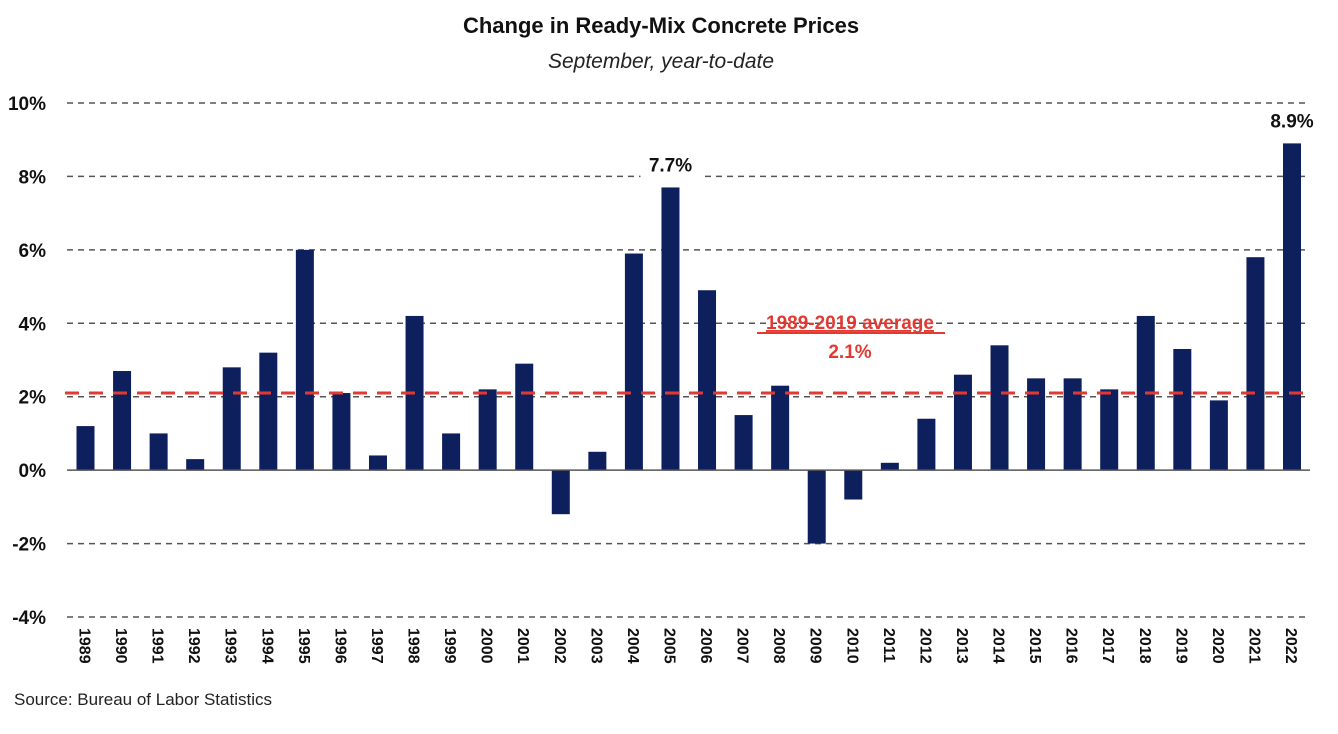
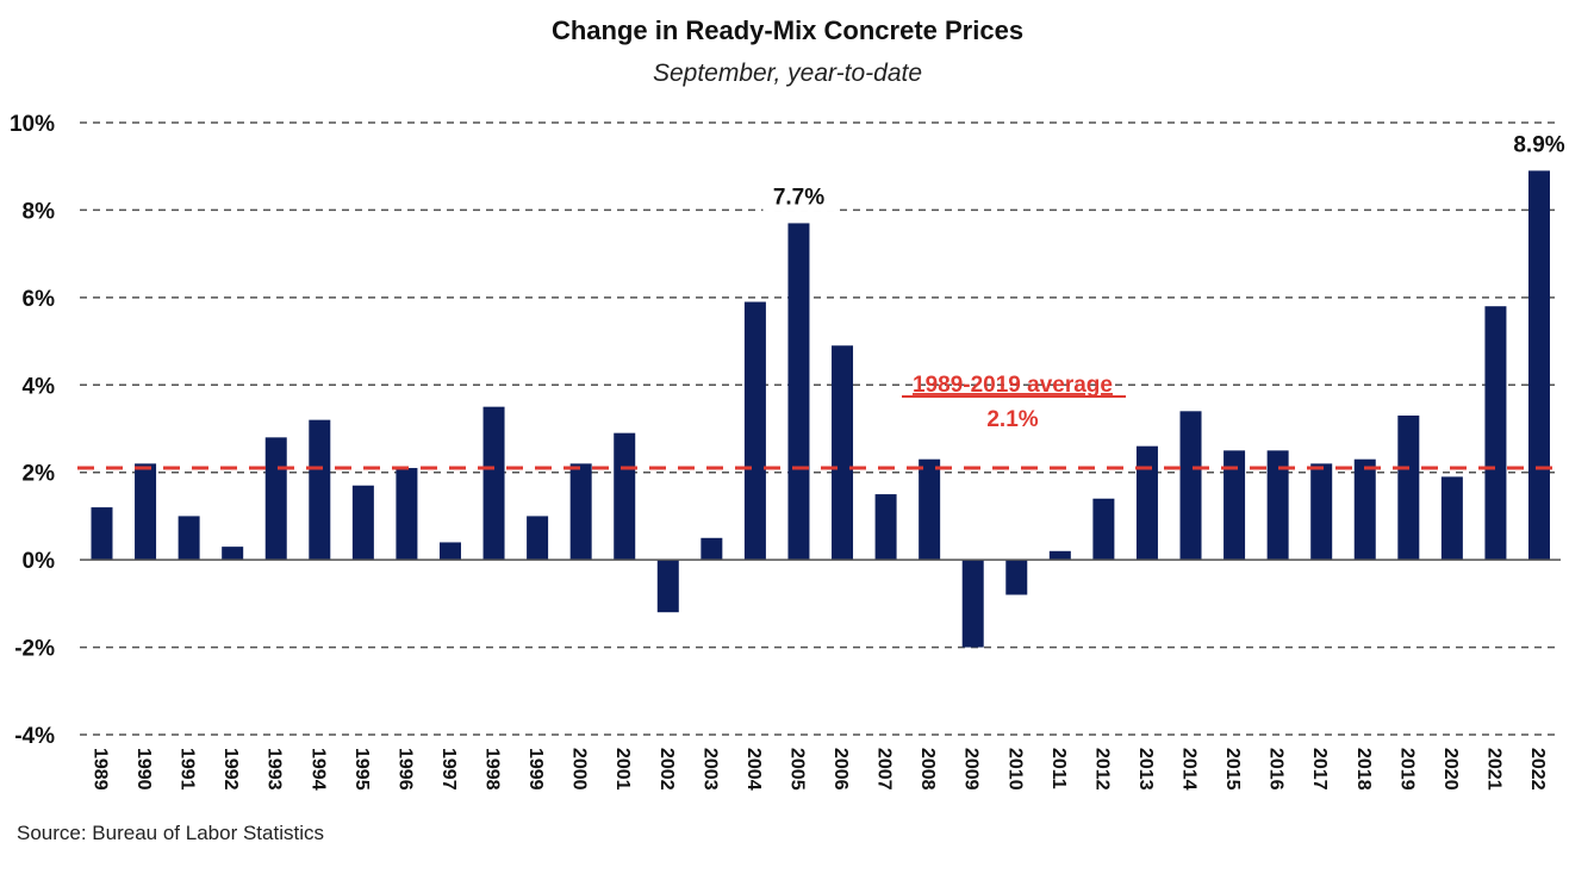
1990: 2.7% -> 2.2%
1995: 6.0% -> 1.7%
1998: 4.2% -> 3.5%
2018: 4.2% -> 2.3%
